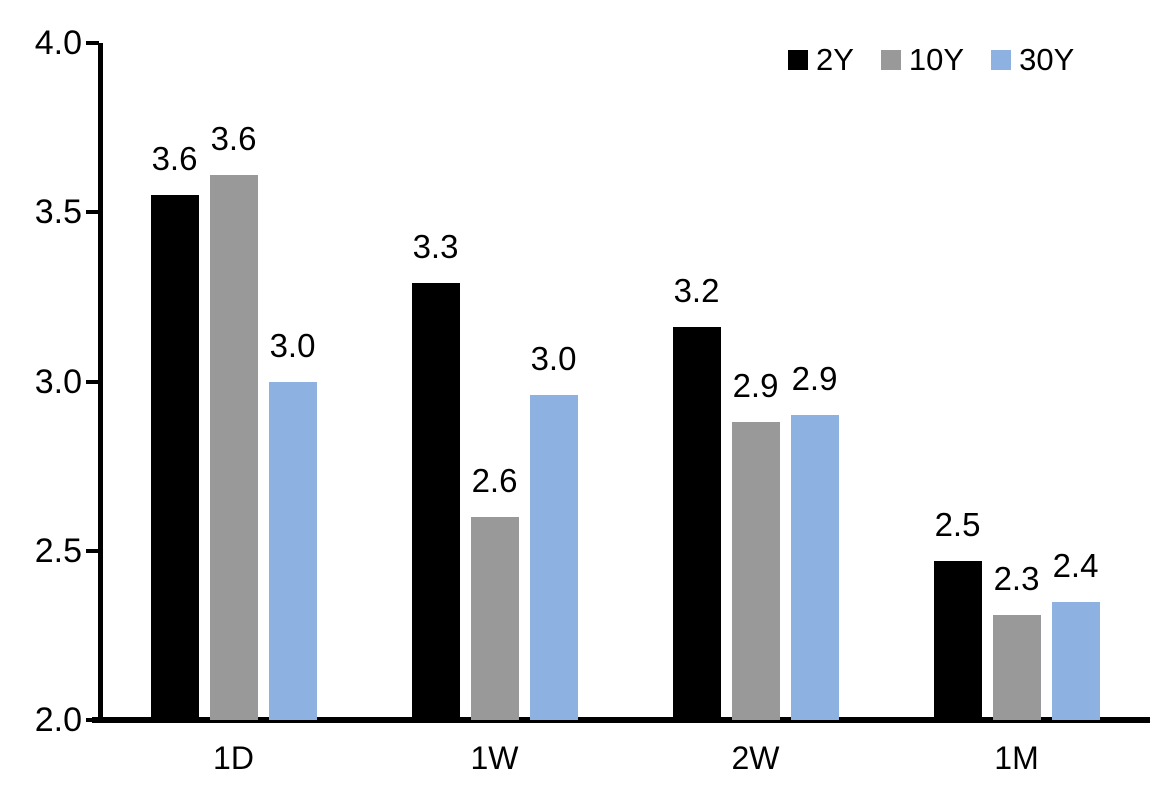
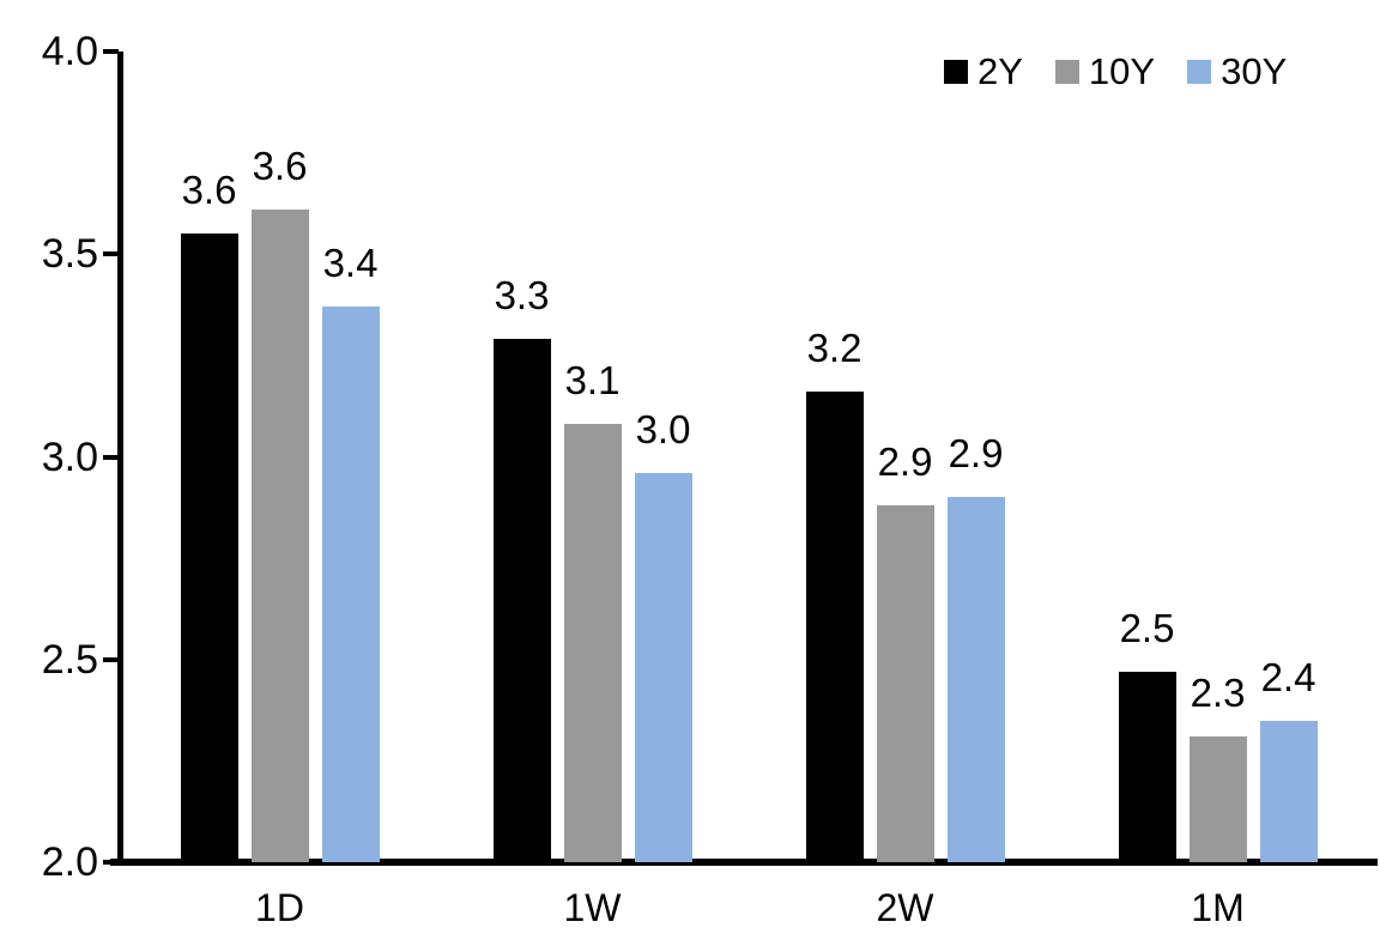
30Y/1D: 3.0 -> 3.4
10Y/1W: 2.6 -> 3.1
